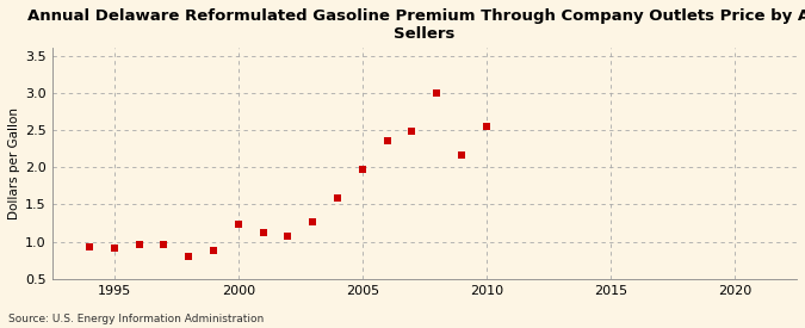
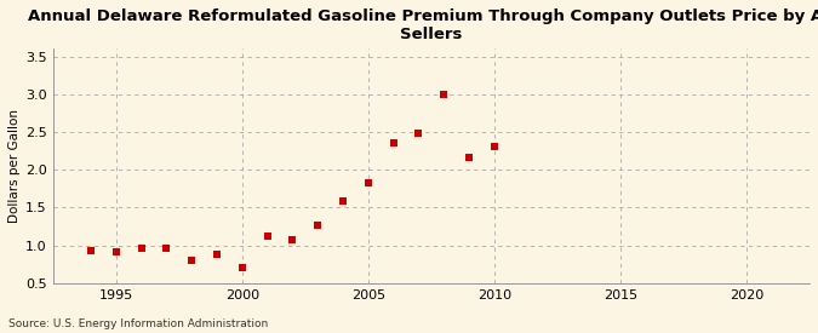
2000: 1.23 -> 0.70
2005: 1.97 -> 1.82
2010: 2.55 -> 2.30
